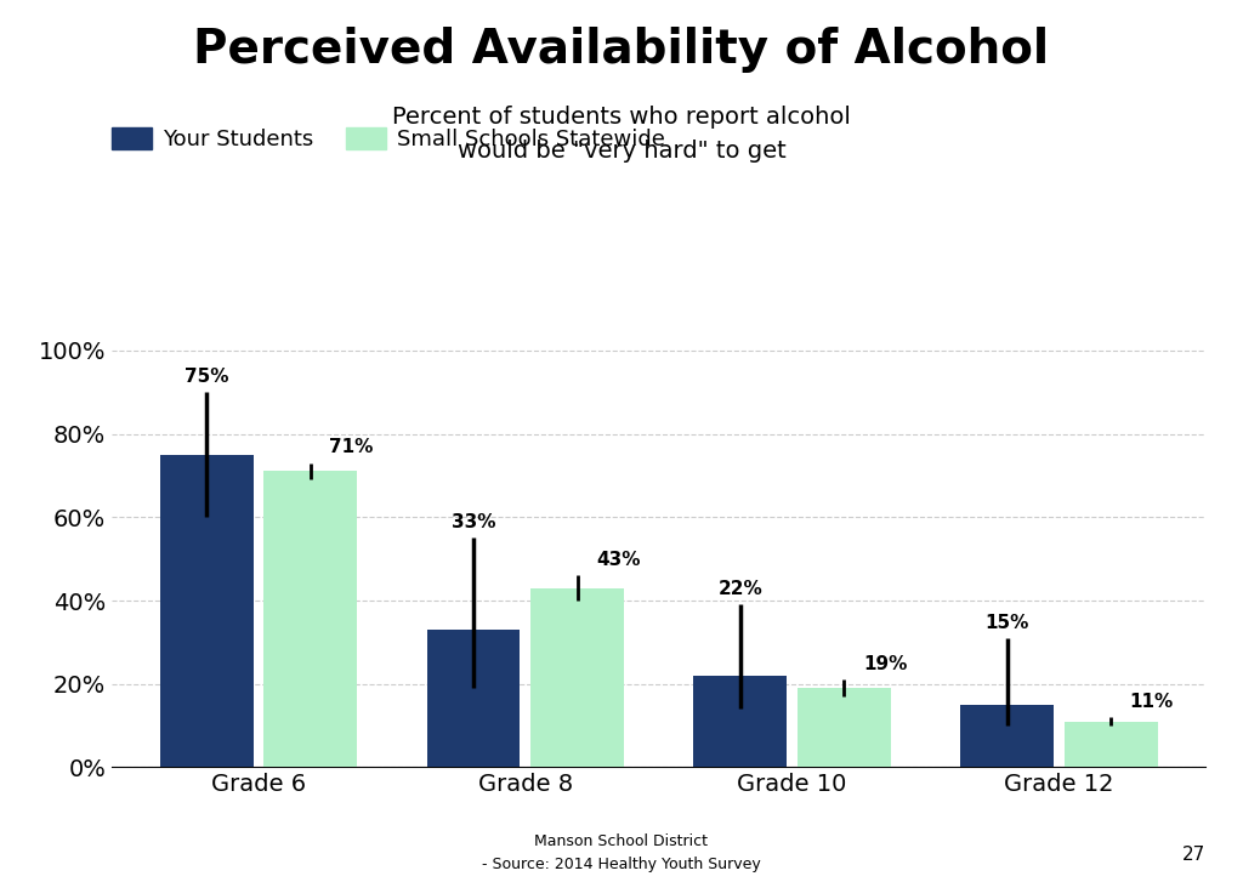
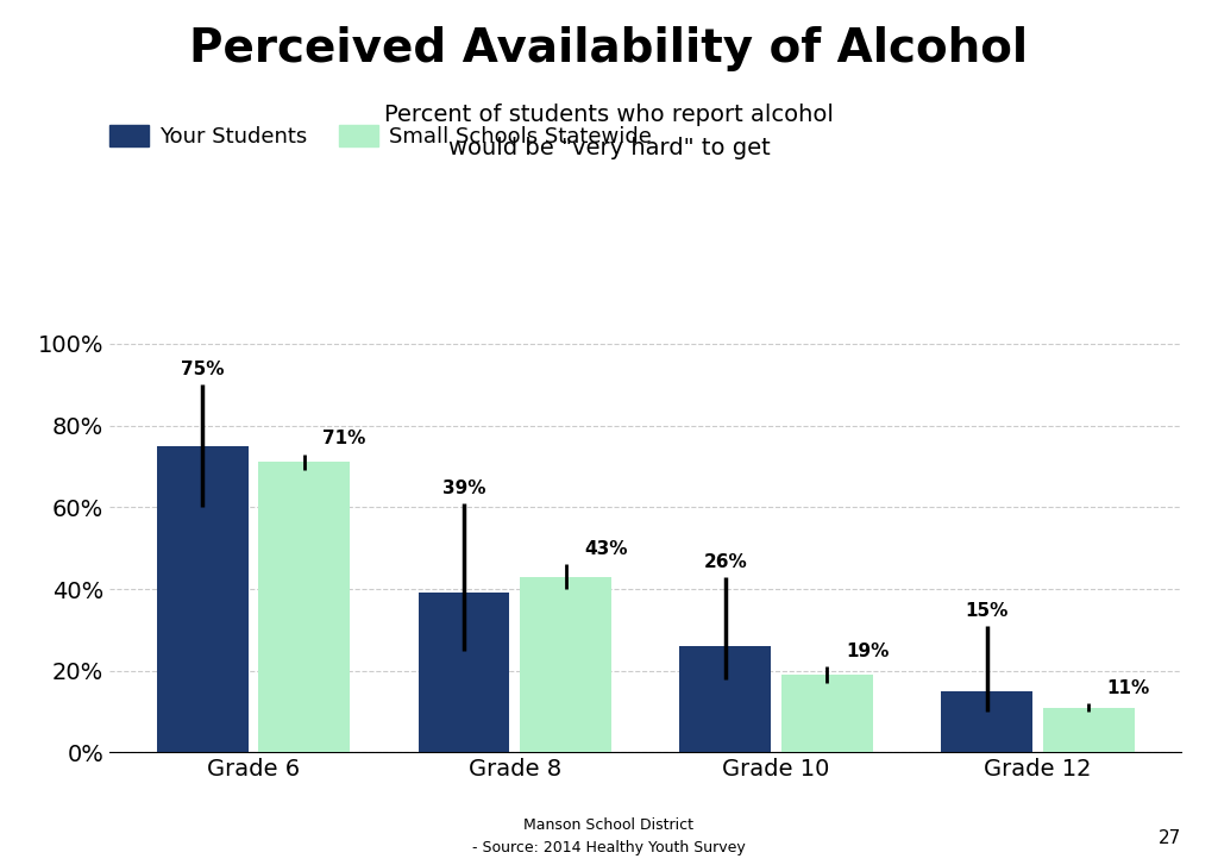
Your Students/Grade 8: 33% -> 39%
Your Students/Grade 10: 22% -> 26%
